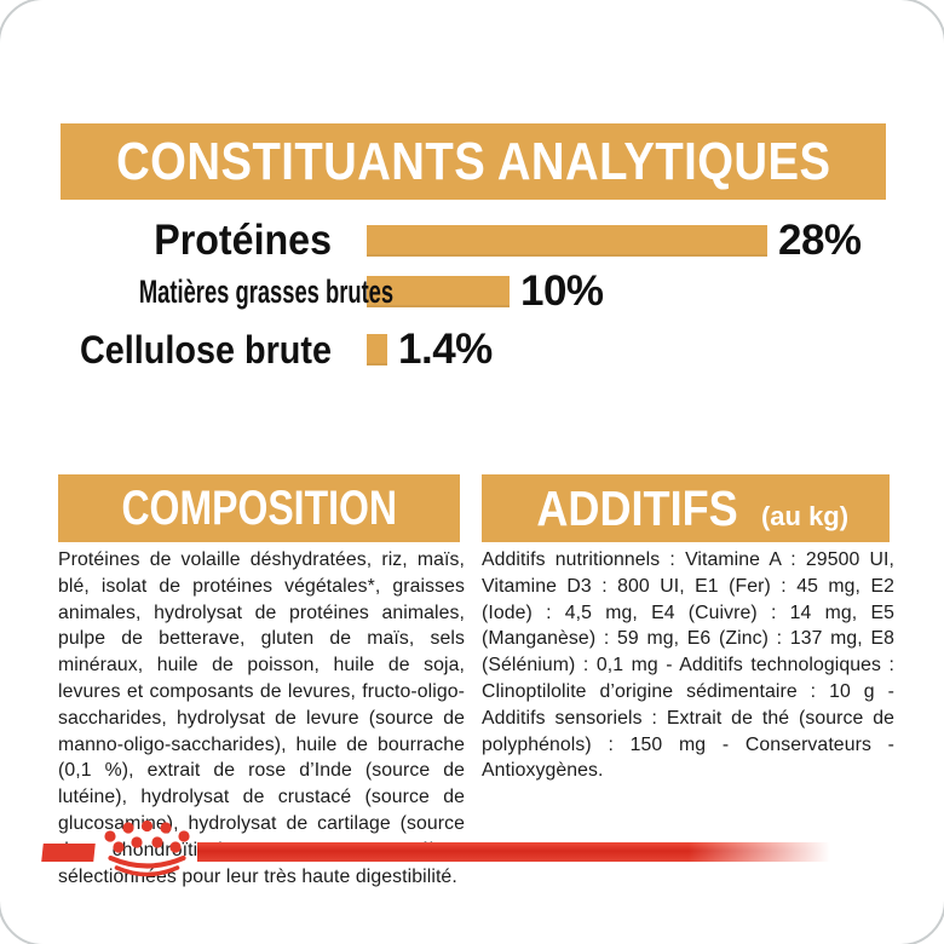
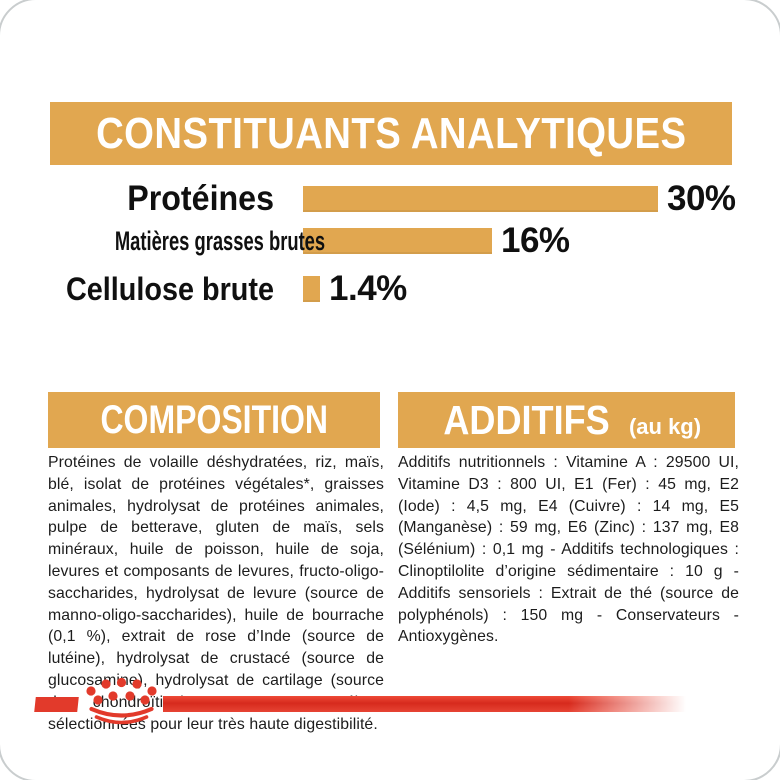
Protéines: 28% -> 30%
Matières grasses brutes: 10% -> 16%
